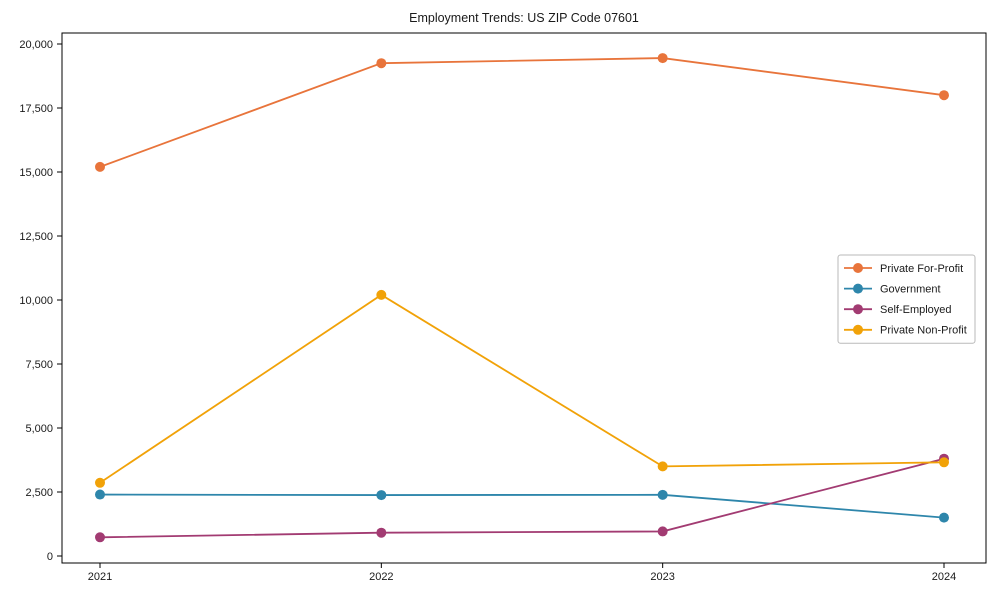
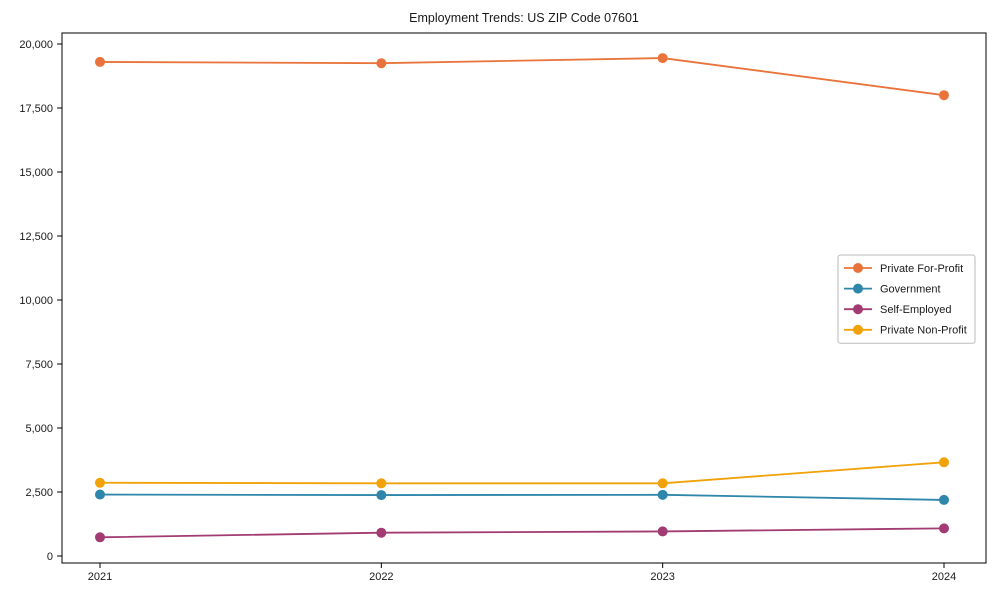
Private For-Profit/2021: 15200 -> 19300
Private Non-Profit/2022: 10200 -> 2800
Private Non-Profit/2023: 3500 -> 2800
Government/2024: 1500 -> 2200
Self-Employed/2024: 3800 -> 1100
